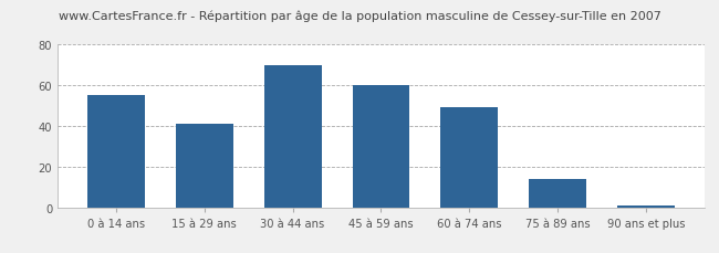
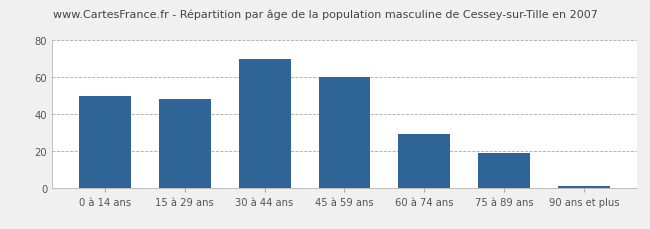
0 à 14 ans: 55 -> 50
15 à 29 ans: 41 -> 48
60 à 74 ans: 49 -> 29
75 à 89 ans: 14 -> 19
